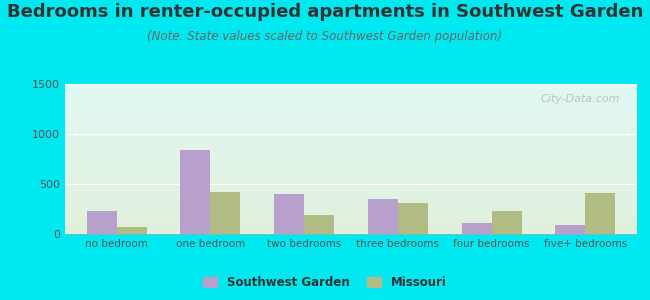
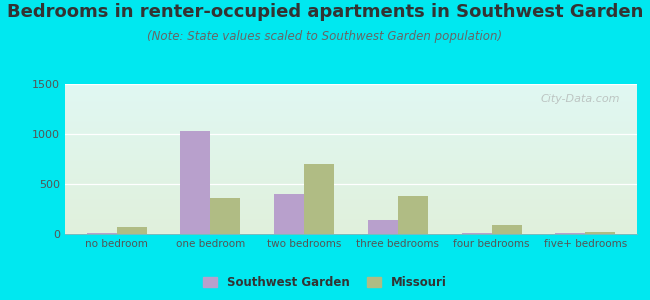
Southwest Garden/no bedroom: 230 -> 10
Southwest Garden/one bedroom: 840 -> 1030
Missouri/one bedroom: 420 -> 360
Missouri/two bedrooms: 190 -> 700
Southwest Garden/three bedrooms: 350 -> 140
Missouri/three bedrooms: 310 -> 380
Southwest Garden/four bedrooms: 110 -> 10
Missouri/four bedrooms: 230 -> 90
Southwest Garden/five+ bedrooms: 90 -> 10
Missouri/five+ bedrooms: 410 -> 20
